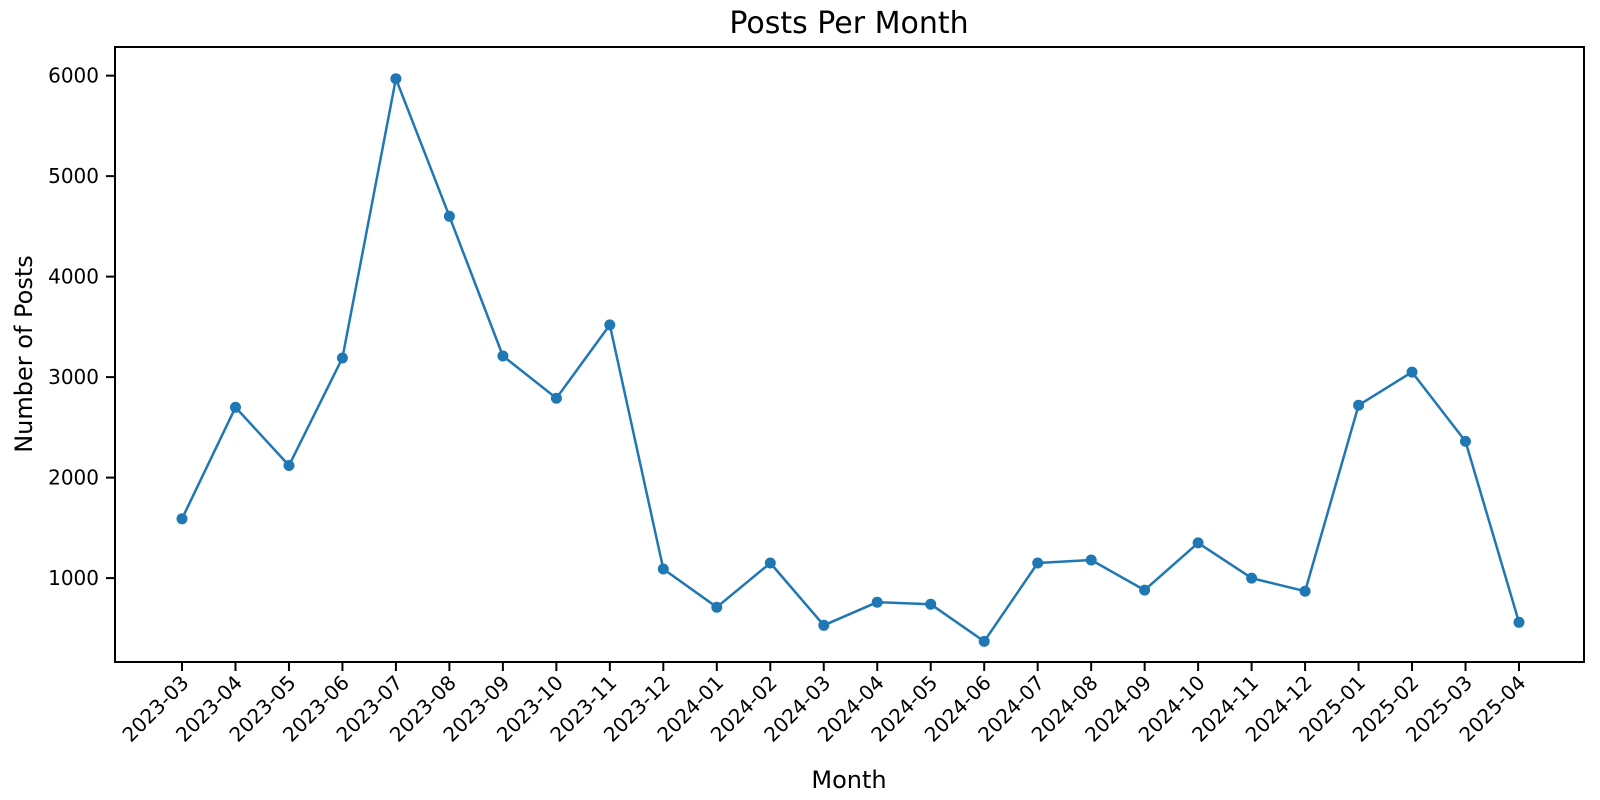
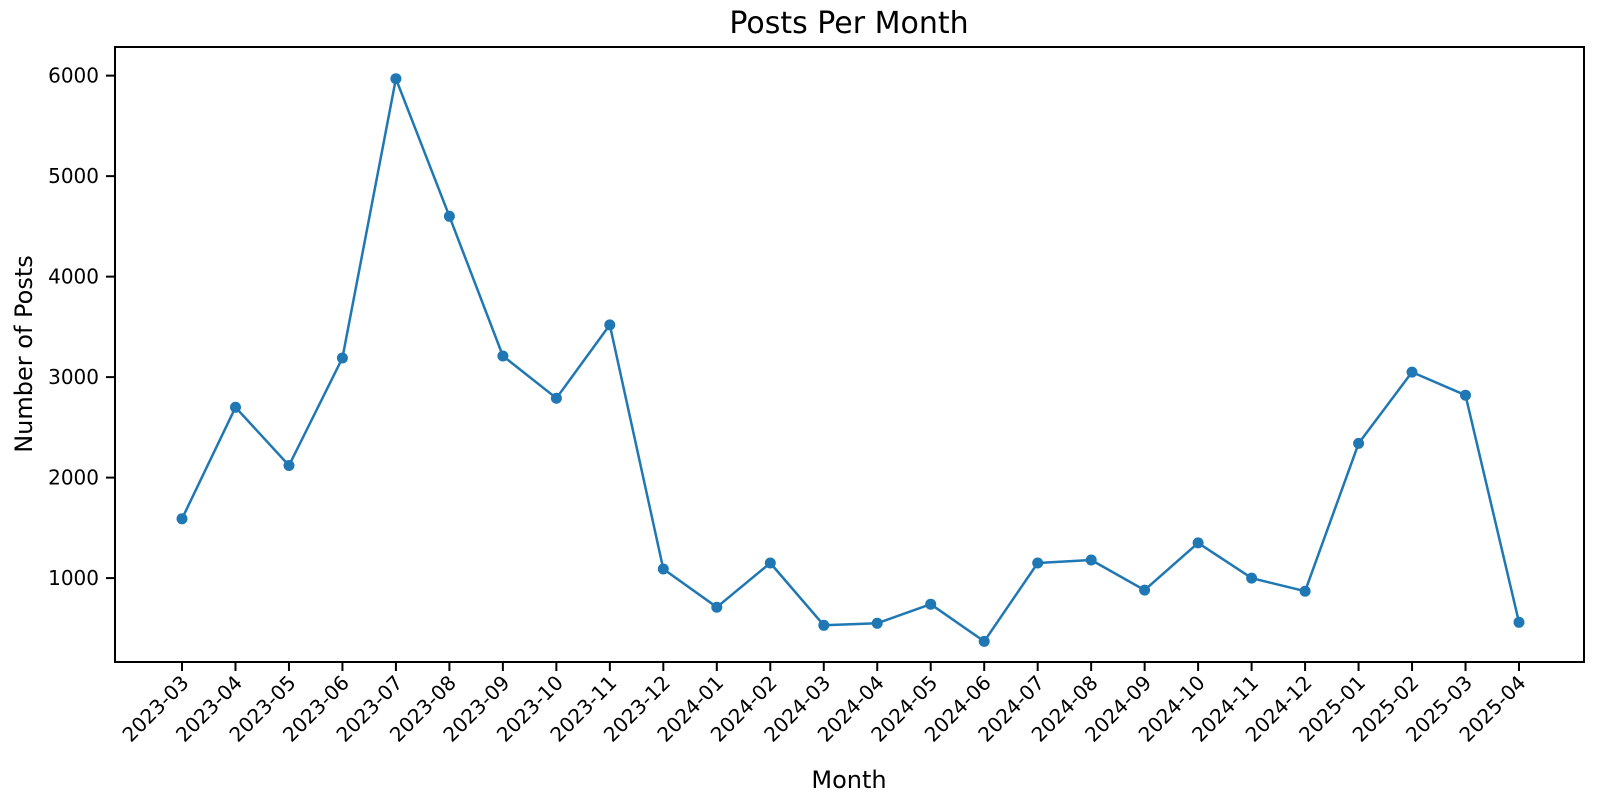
2024-04: 760 -> 550
2025-01: 2720 -> 2340
2025-03: 2360 -> 2820
